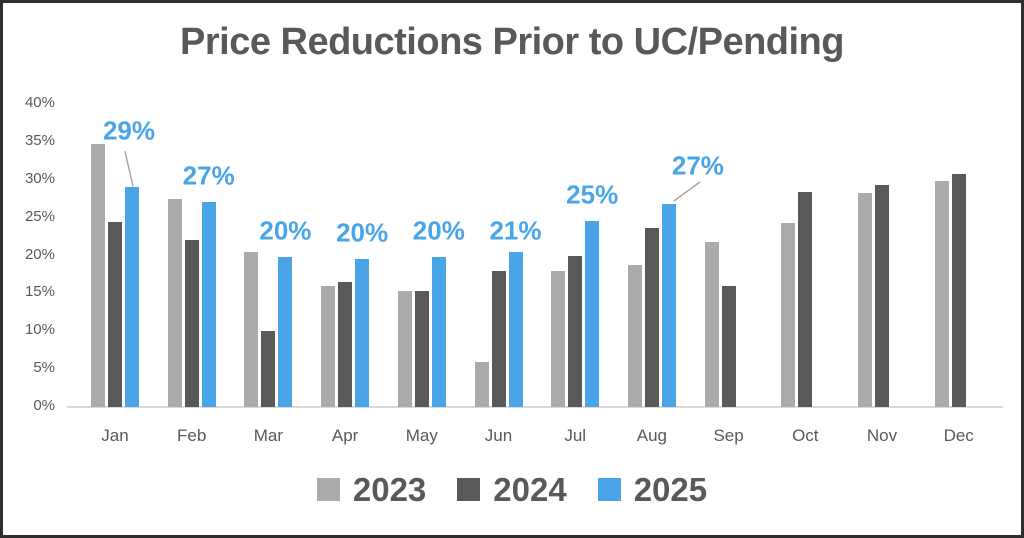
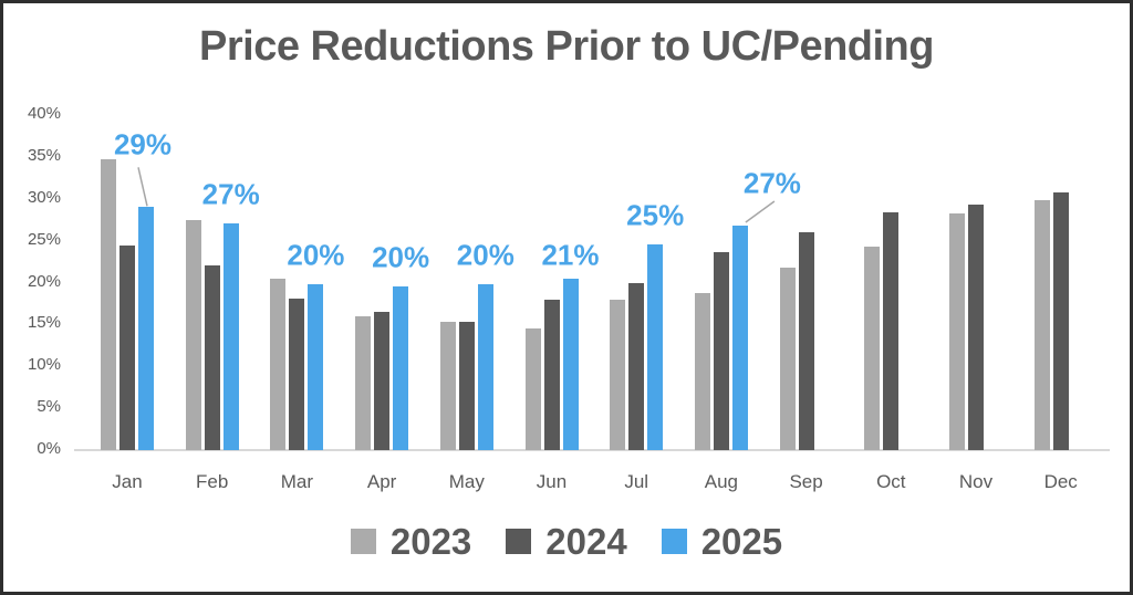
2024/Mar: 10% -> 18%
2023/Jun: 6% -> 14%
2024/Sep: 16% -> 26%
